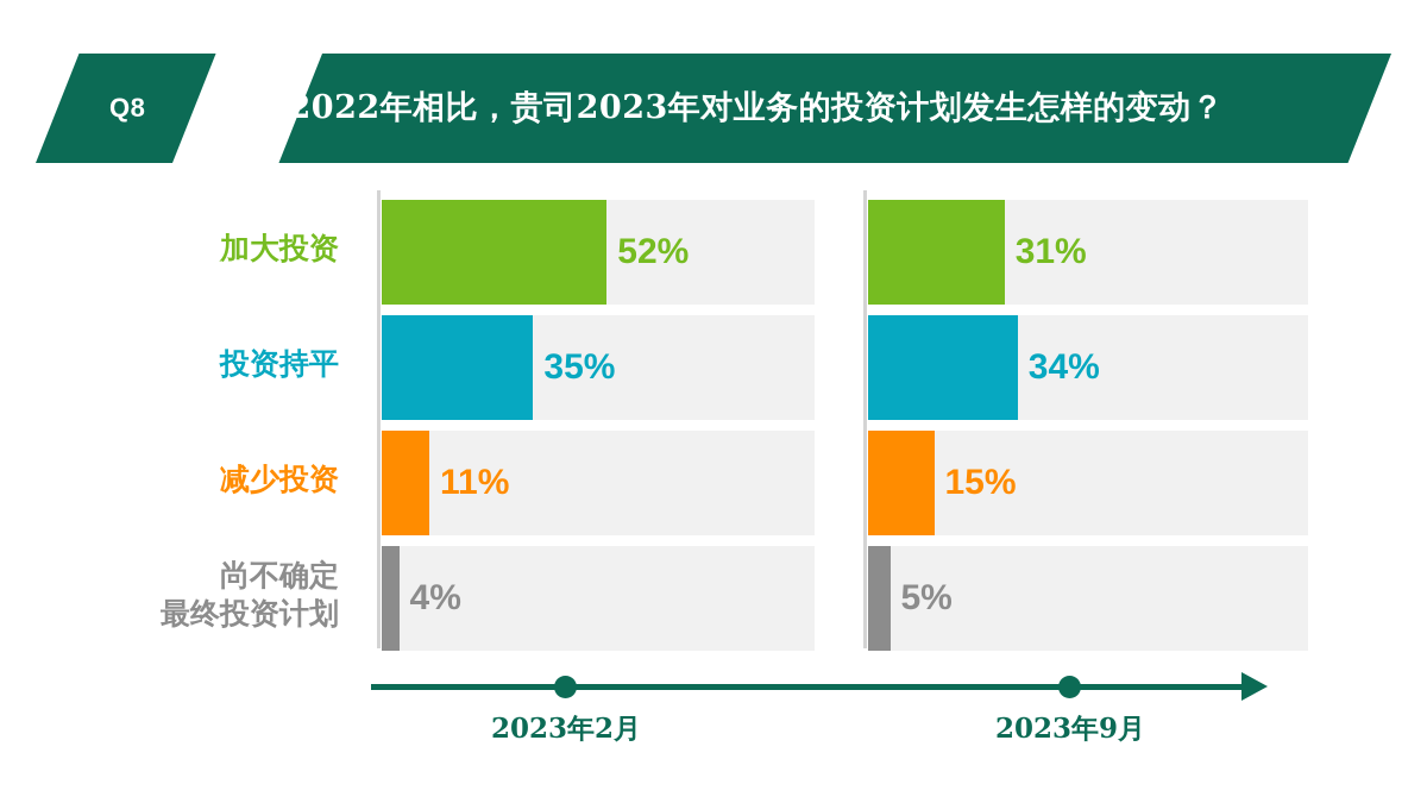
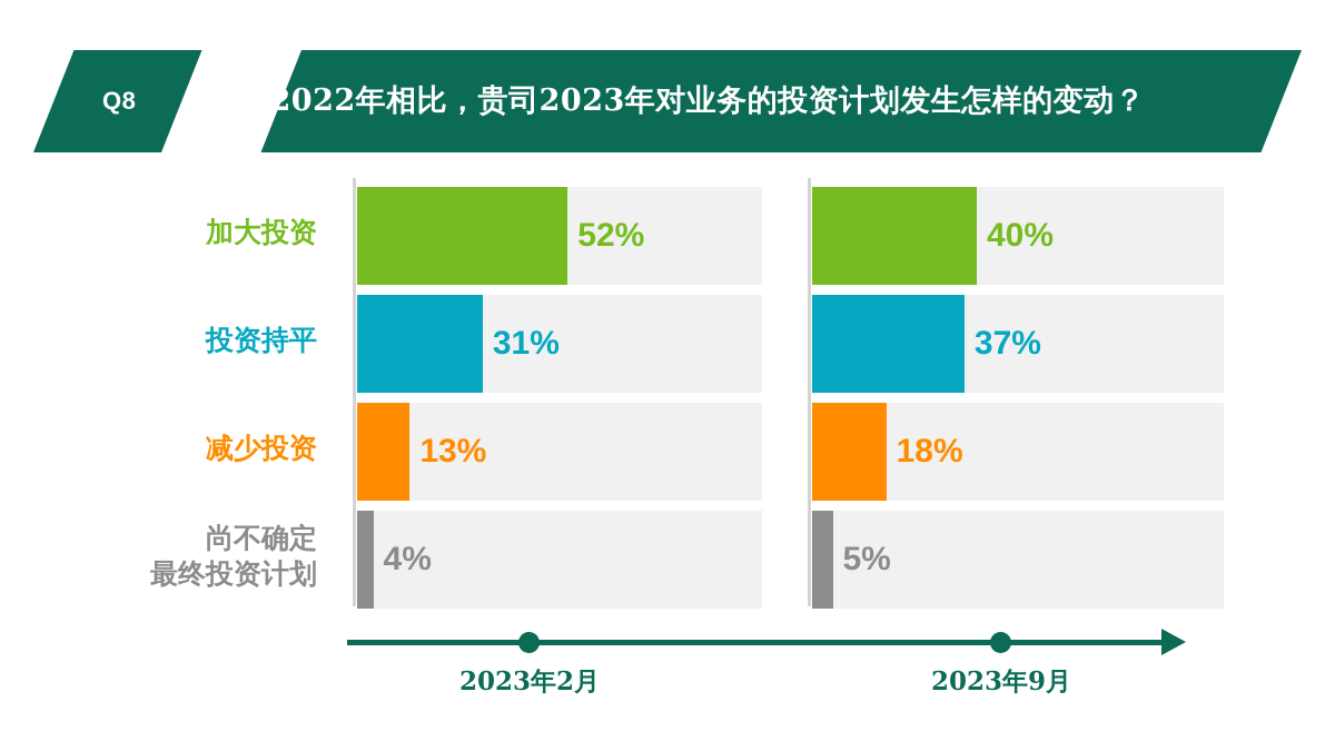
2023年9月/加大投资: 31% -> 40%
2023年2月/投资持平: 35% -> 31%
2023年9月/投资持平: 34% -> 37%
2023年2月/减少投资: 11% -> 13%
2023年9月/减少投资: 15% -> 18%
